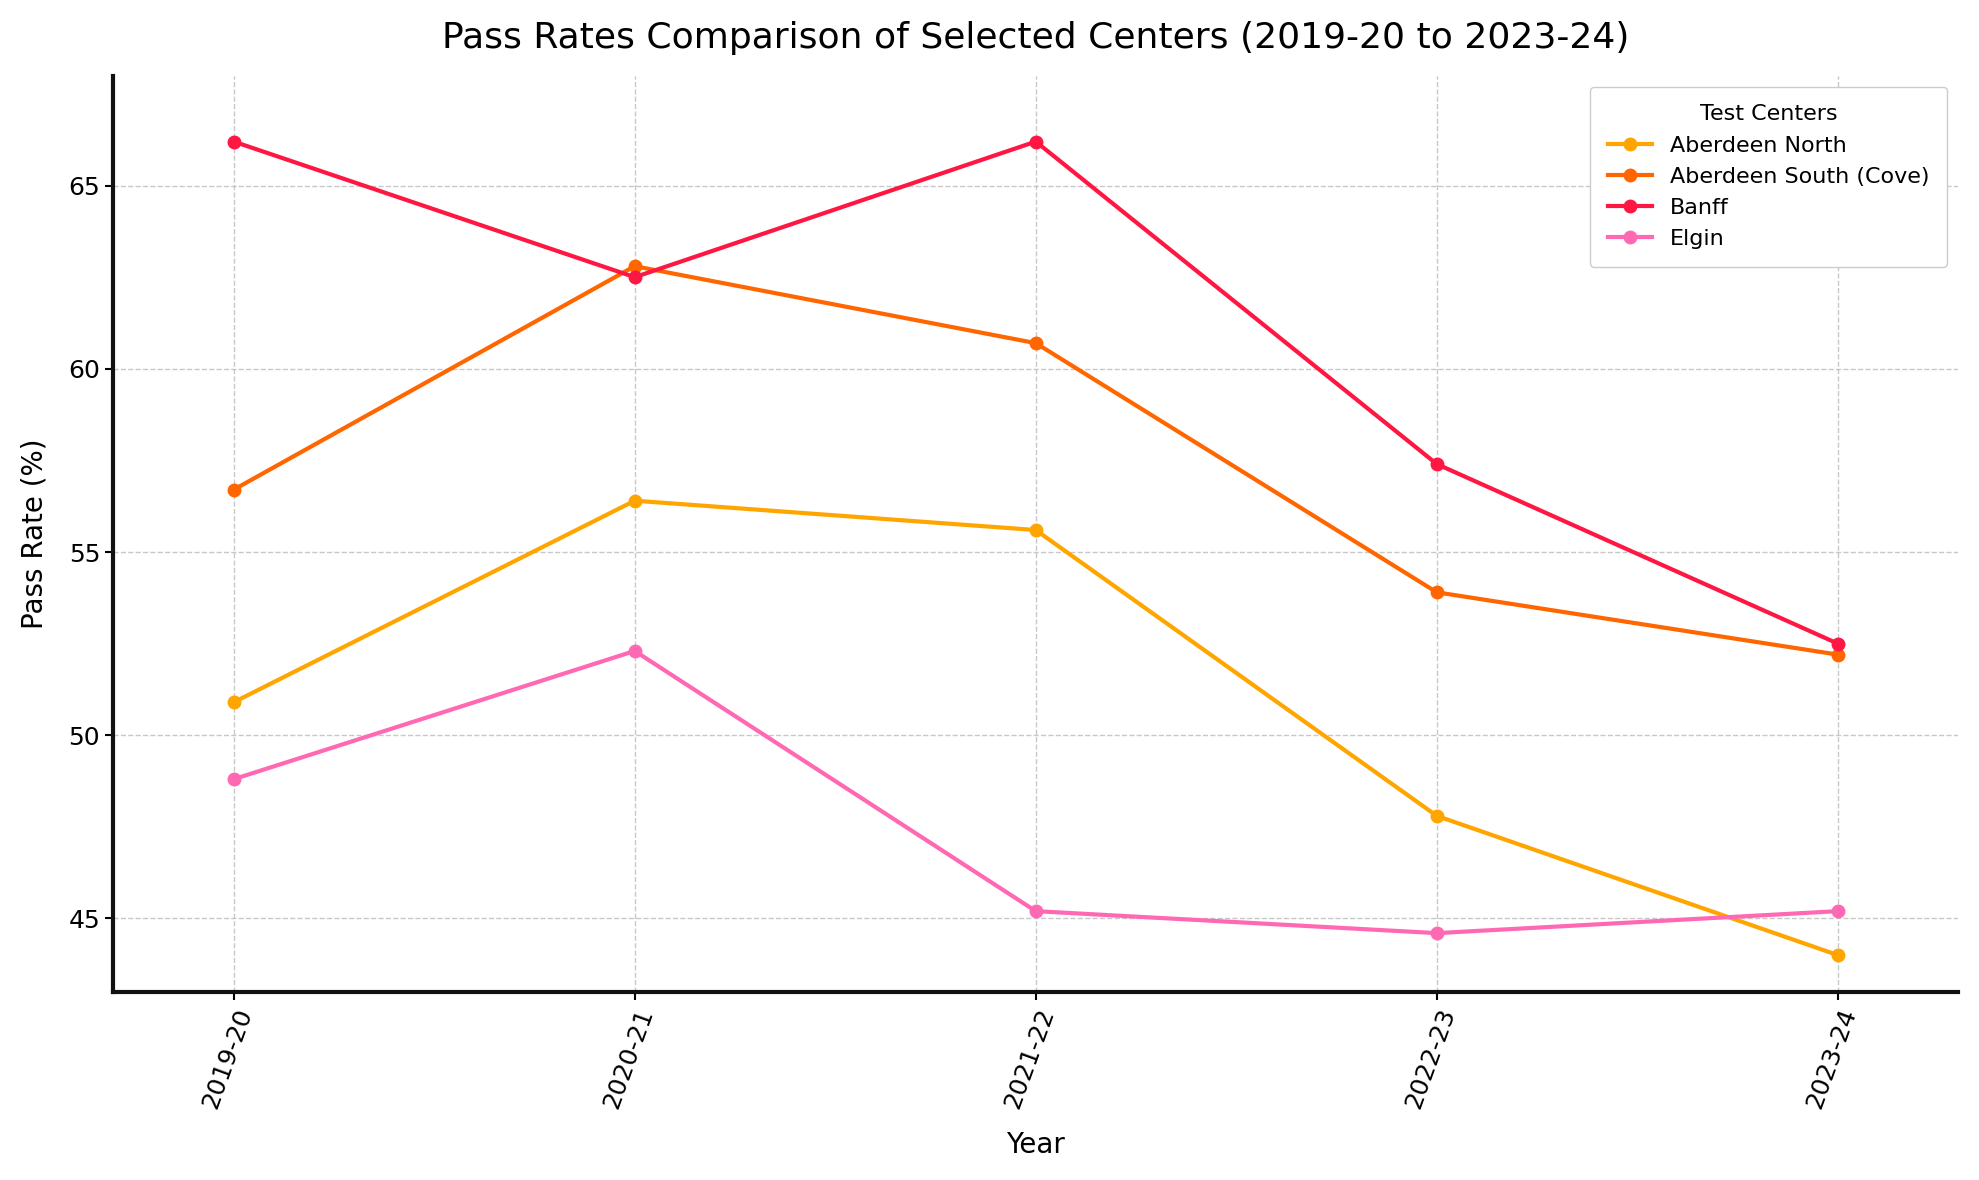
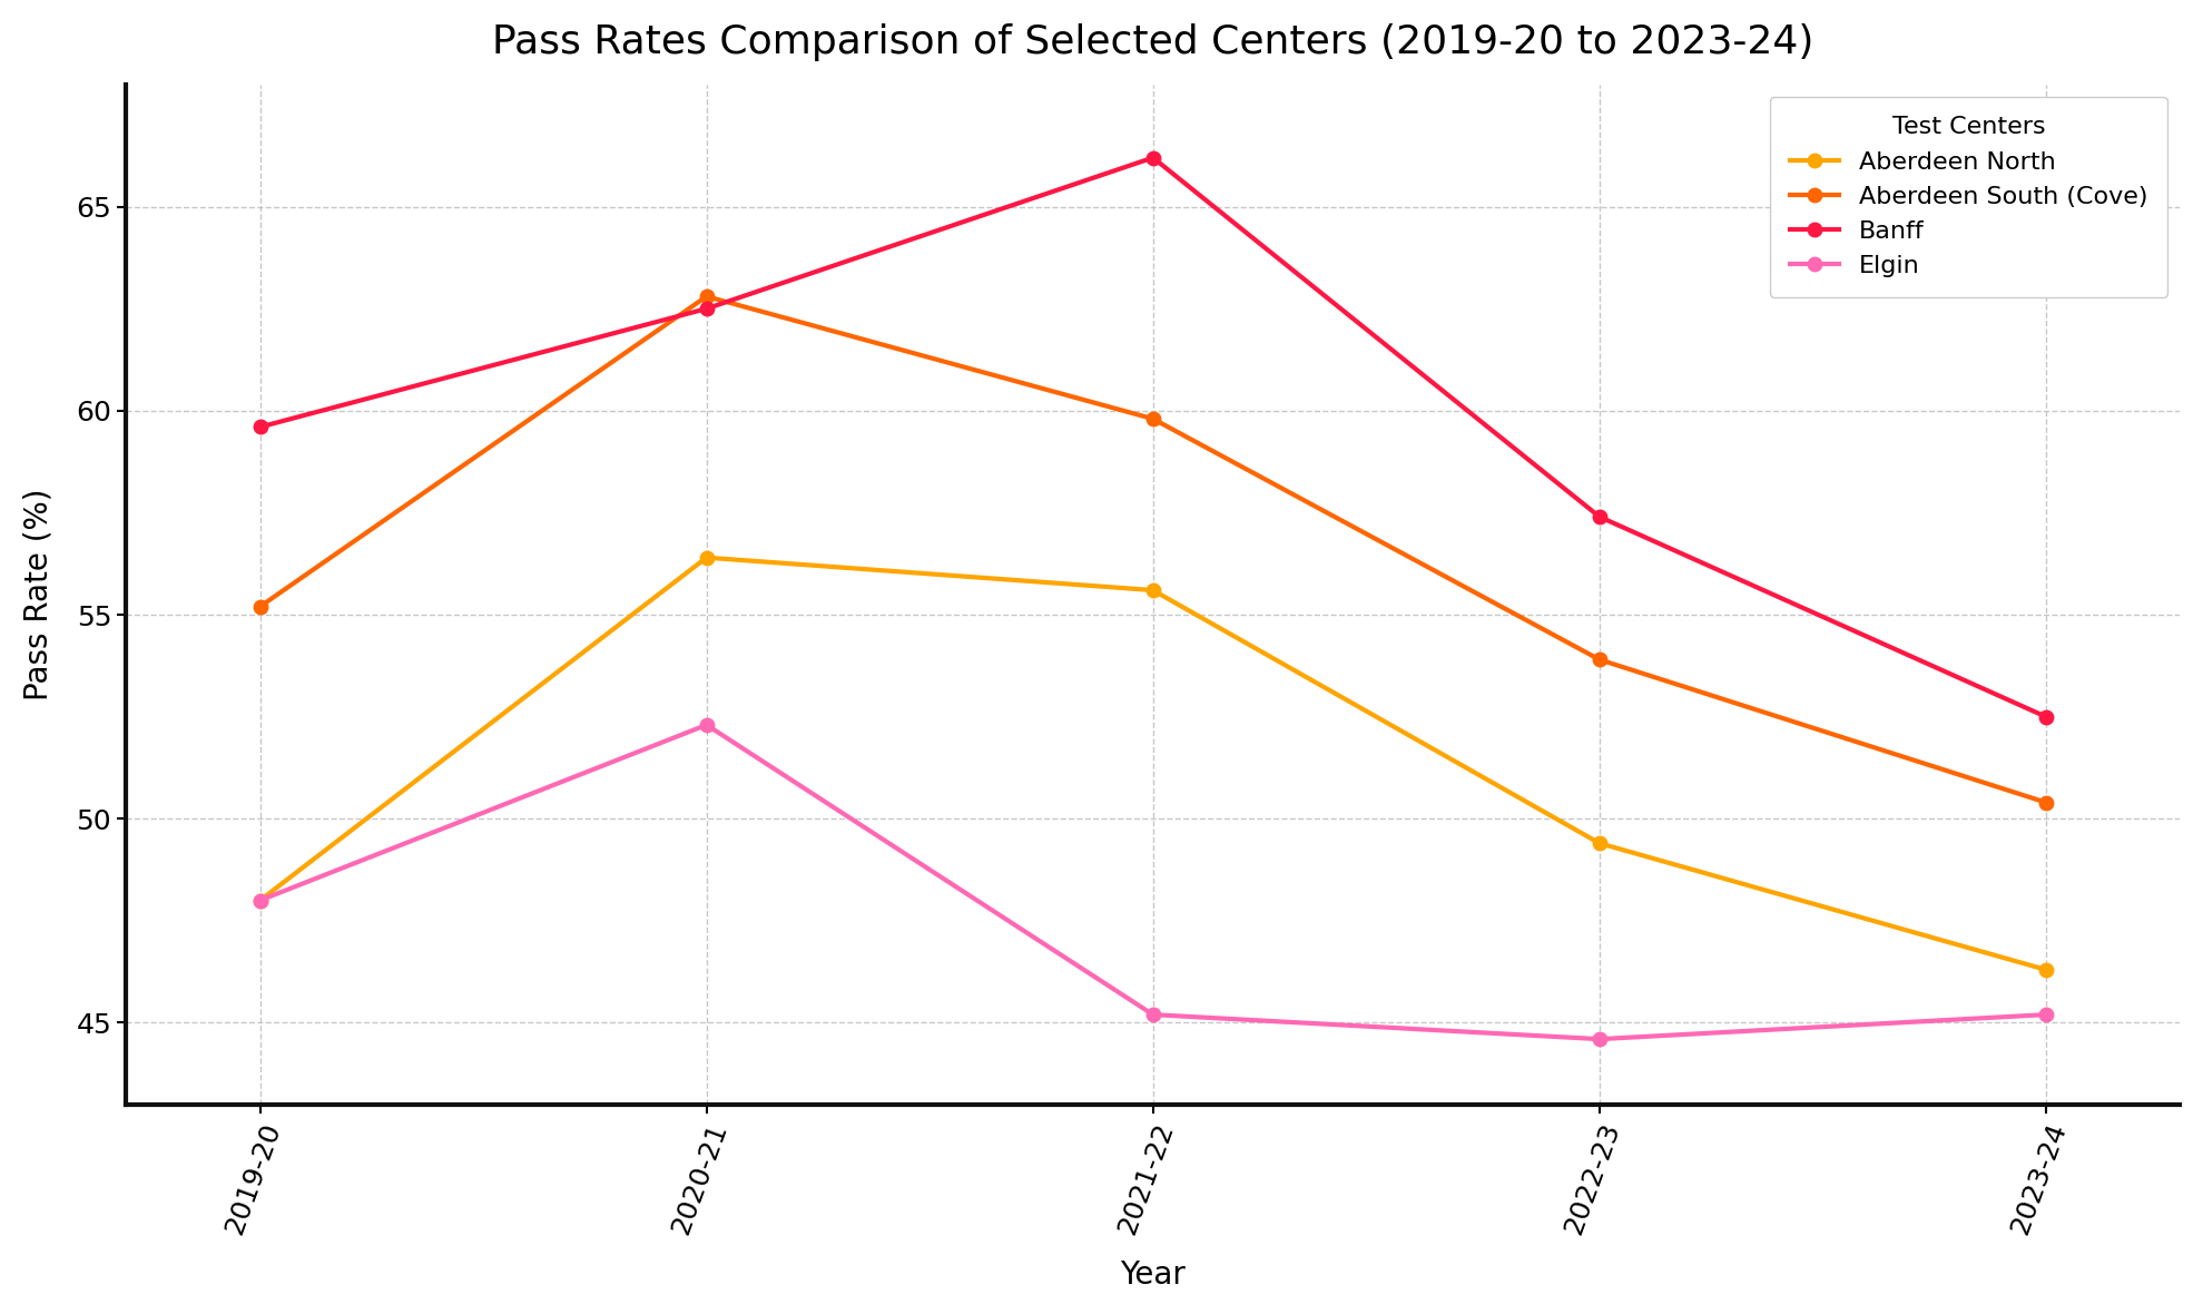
Aberdeen North/2019-20: 50.9 -> 48.0
Aberdeen South (Cove)/2019-20: 56.7 -> 55.2
Banff/2019-20: 66.2 -> 59.6
Elgin/2019-20: 48.8 -> 48.0
Aberdeen South (Cove)/2021-22: 60.7 -> 59.8
Aberdeen North/2022-23: 47.8 -> 49.4
Aberdeen North/2023-24: 44.0 -> 46.3
Aberdeen South (Cove)/2023-24: 52.2 -> 50.4
